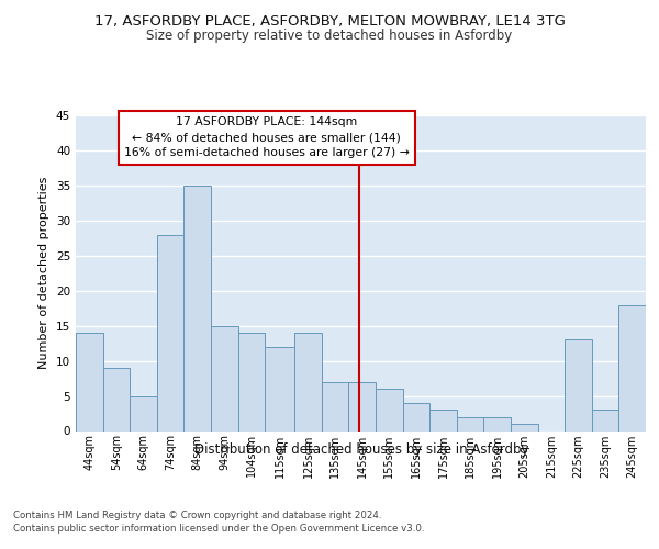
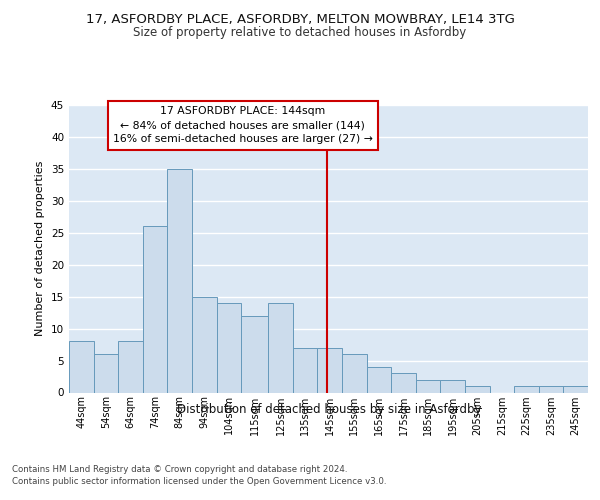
44sqm: 14 -> 8
54sqm: 9 -> 6
64sqm: 5 -> 8
74sqm: 28 -> 26
225sqm: 13 -> 1
235sqm: 3 -> 1
245sqm: 18 -> 1
